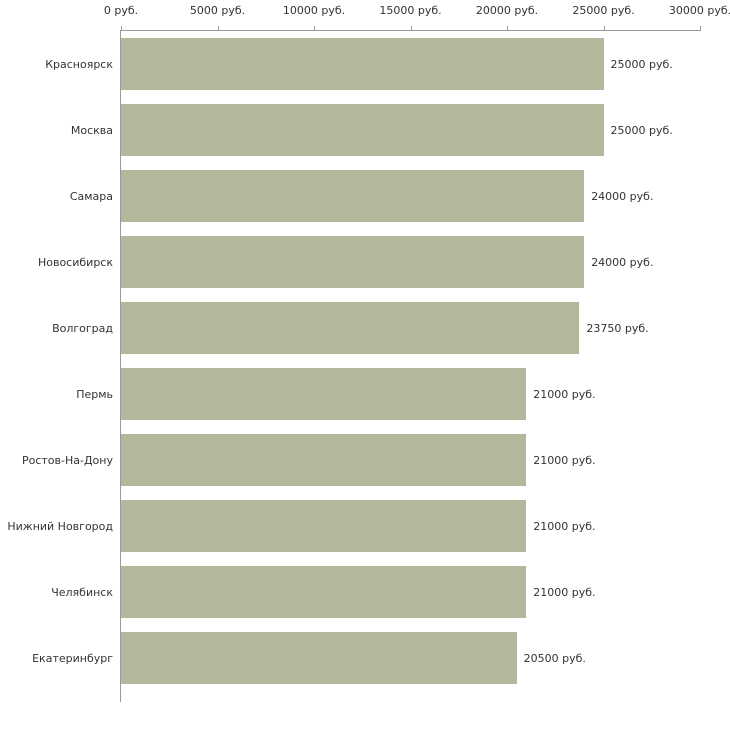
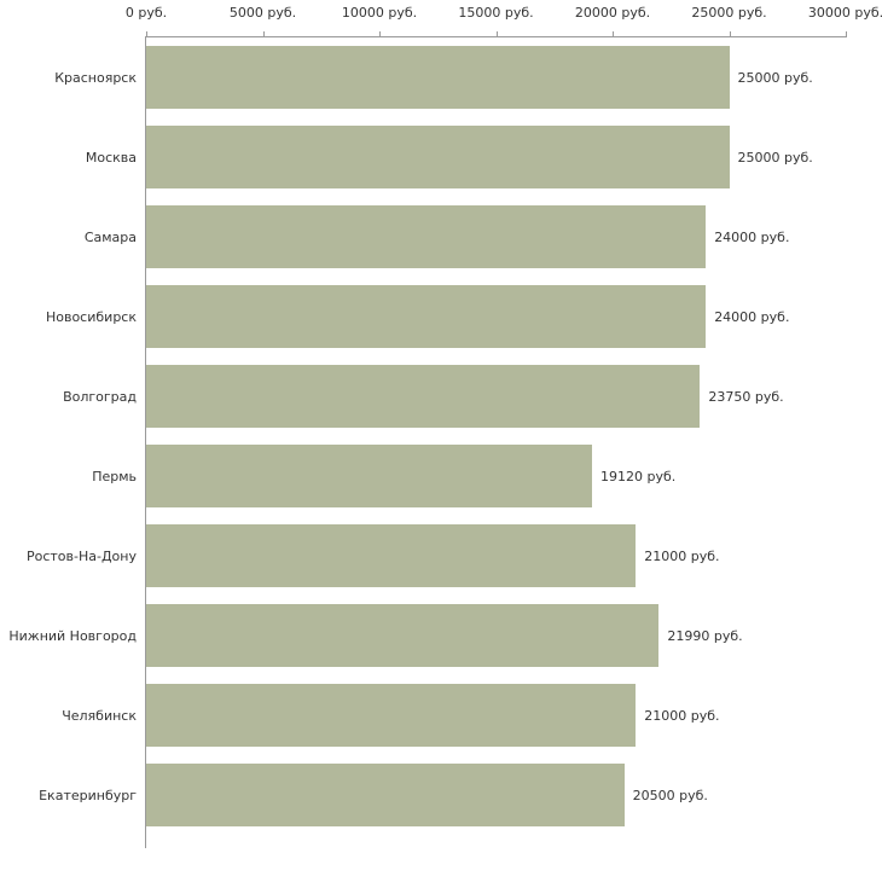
Пермь: 21000 -> 19120
Нижний Новгород: 21000 -> 21990
